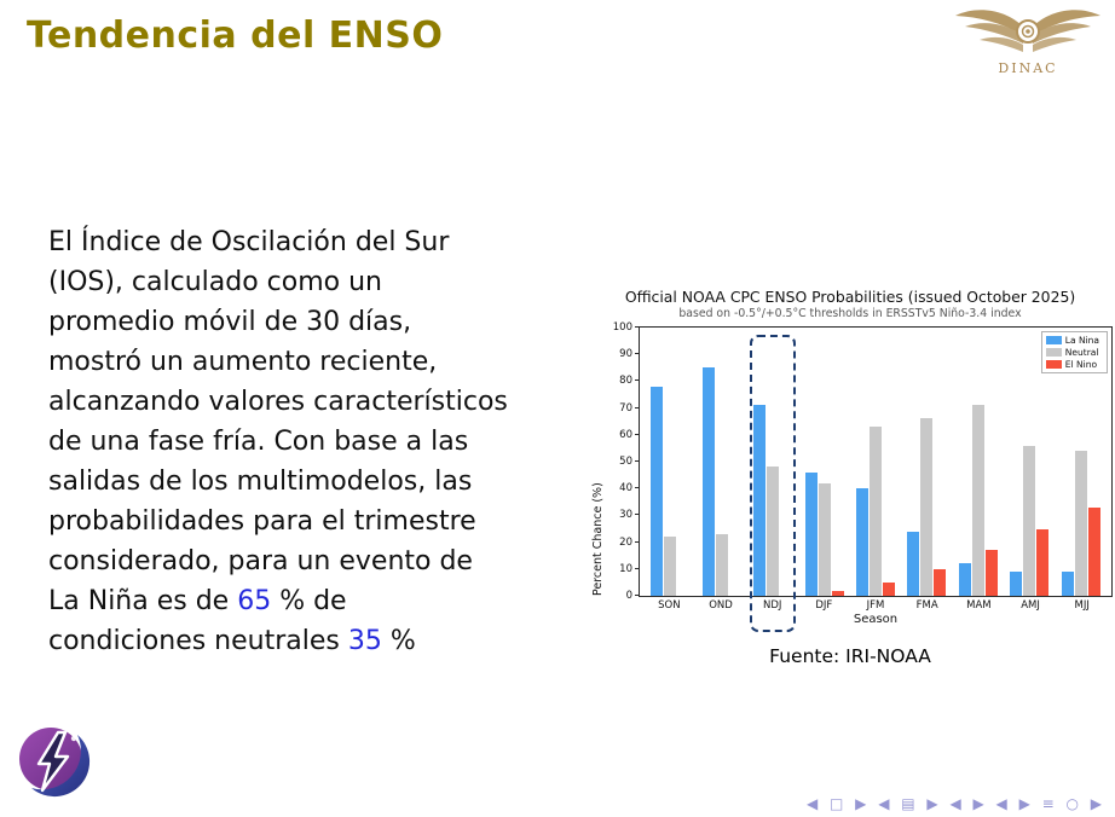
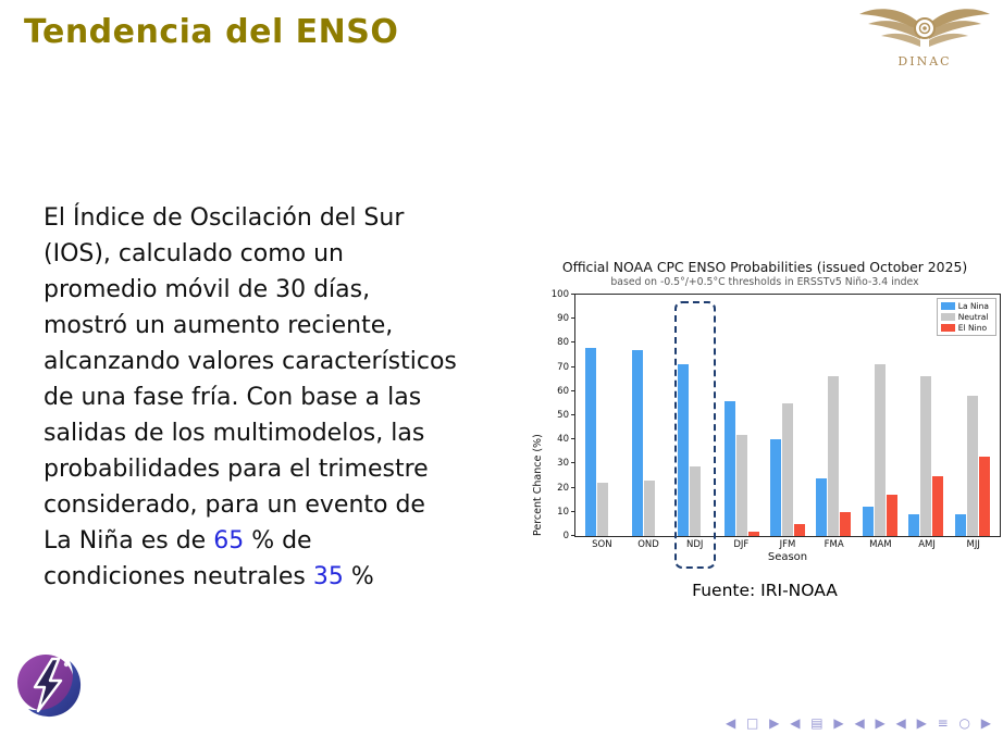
La Nina/OND: 85 -> 77
Neutral/NDJ: 48 -> 29
La Nina/DJF: 46 -> 56
Neutral/JFM: 63 -> 55
Neutral/AMJ: 56 -> 66
Neutral/MJJ: 54 -> 58
